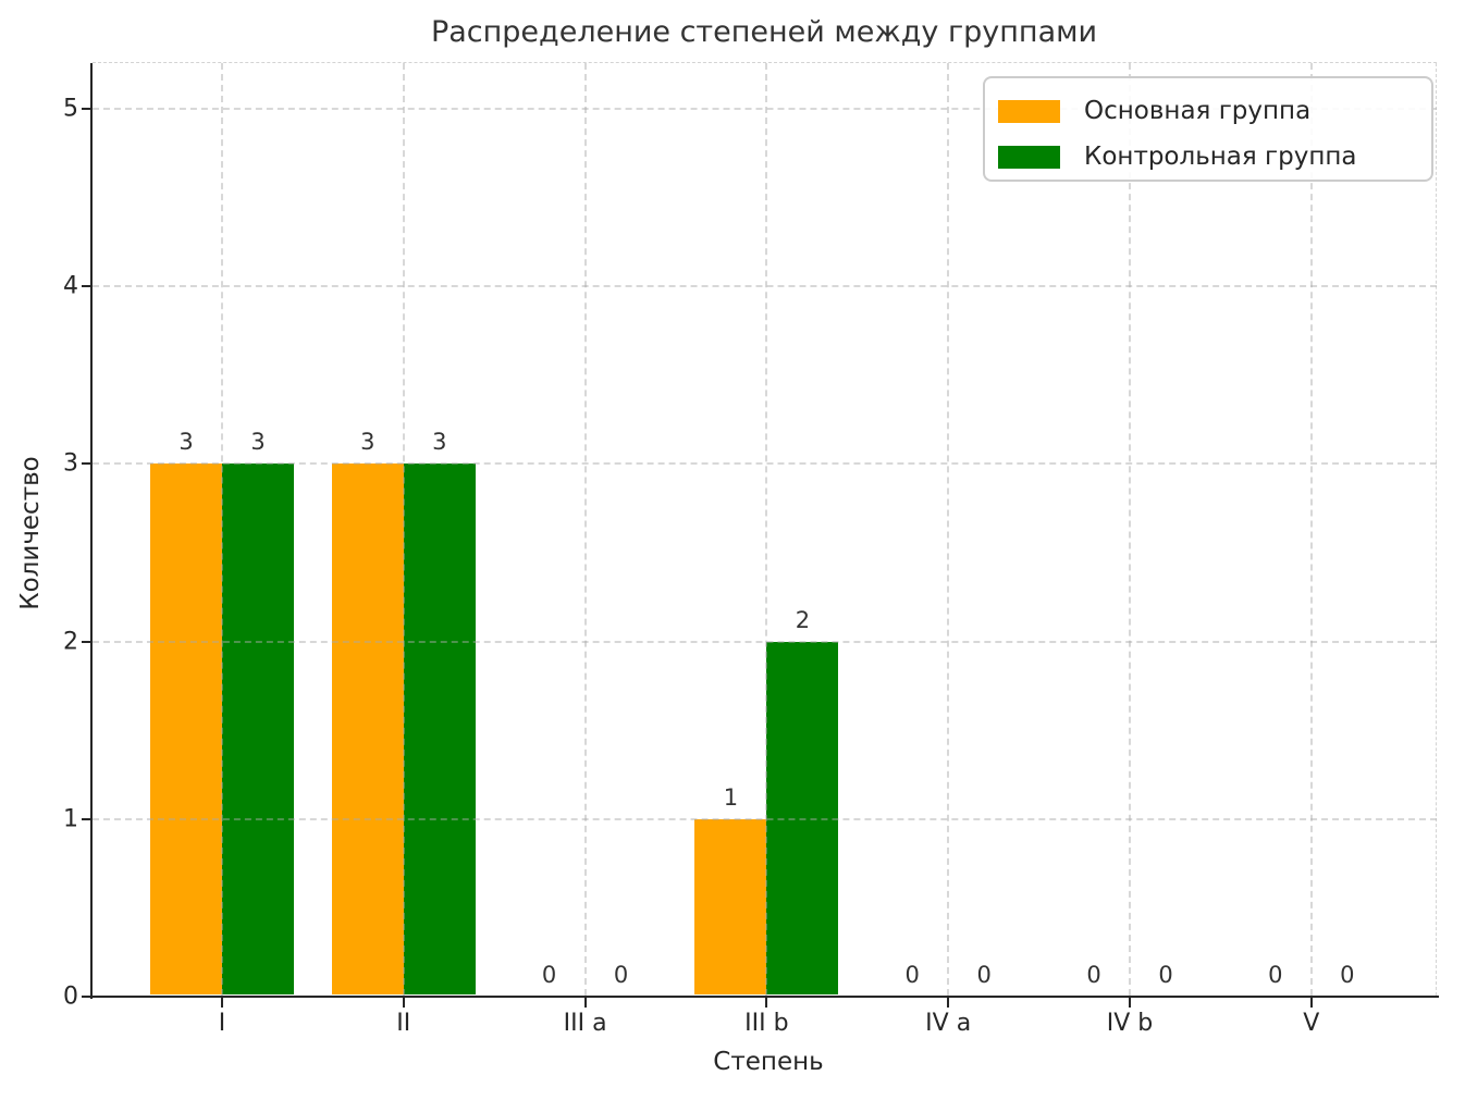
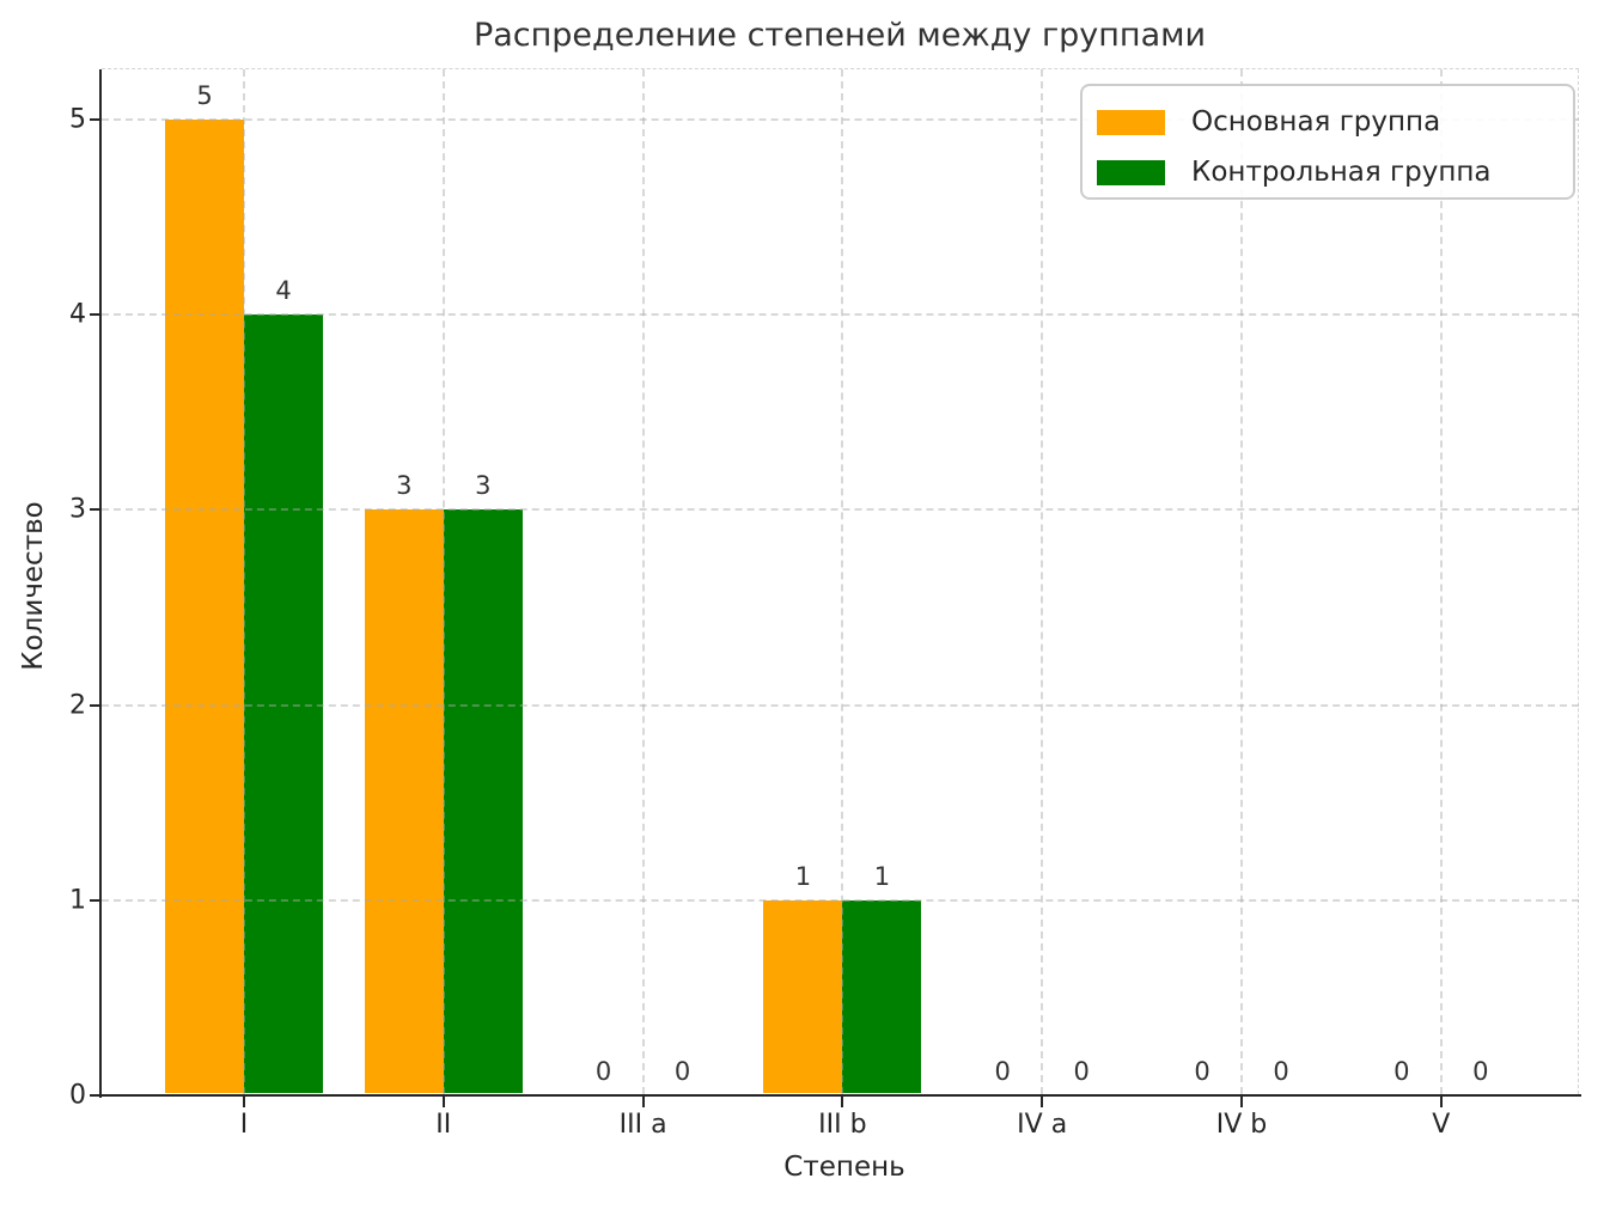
Основная группа/I: 3 -> 5
Контрольная группа/I: 3 -> 4
Контрольная группа/III b: 2 -> 1
